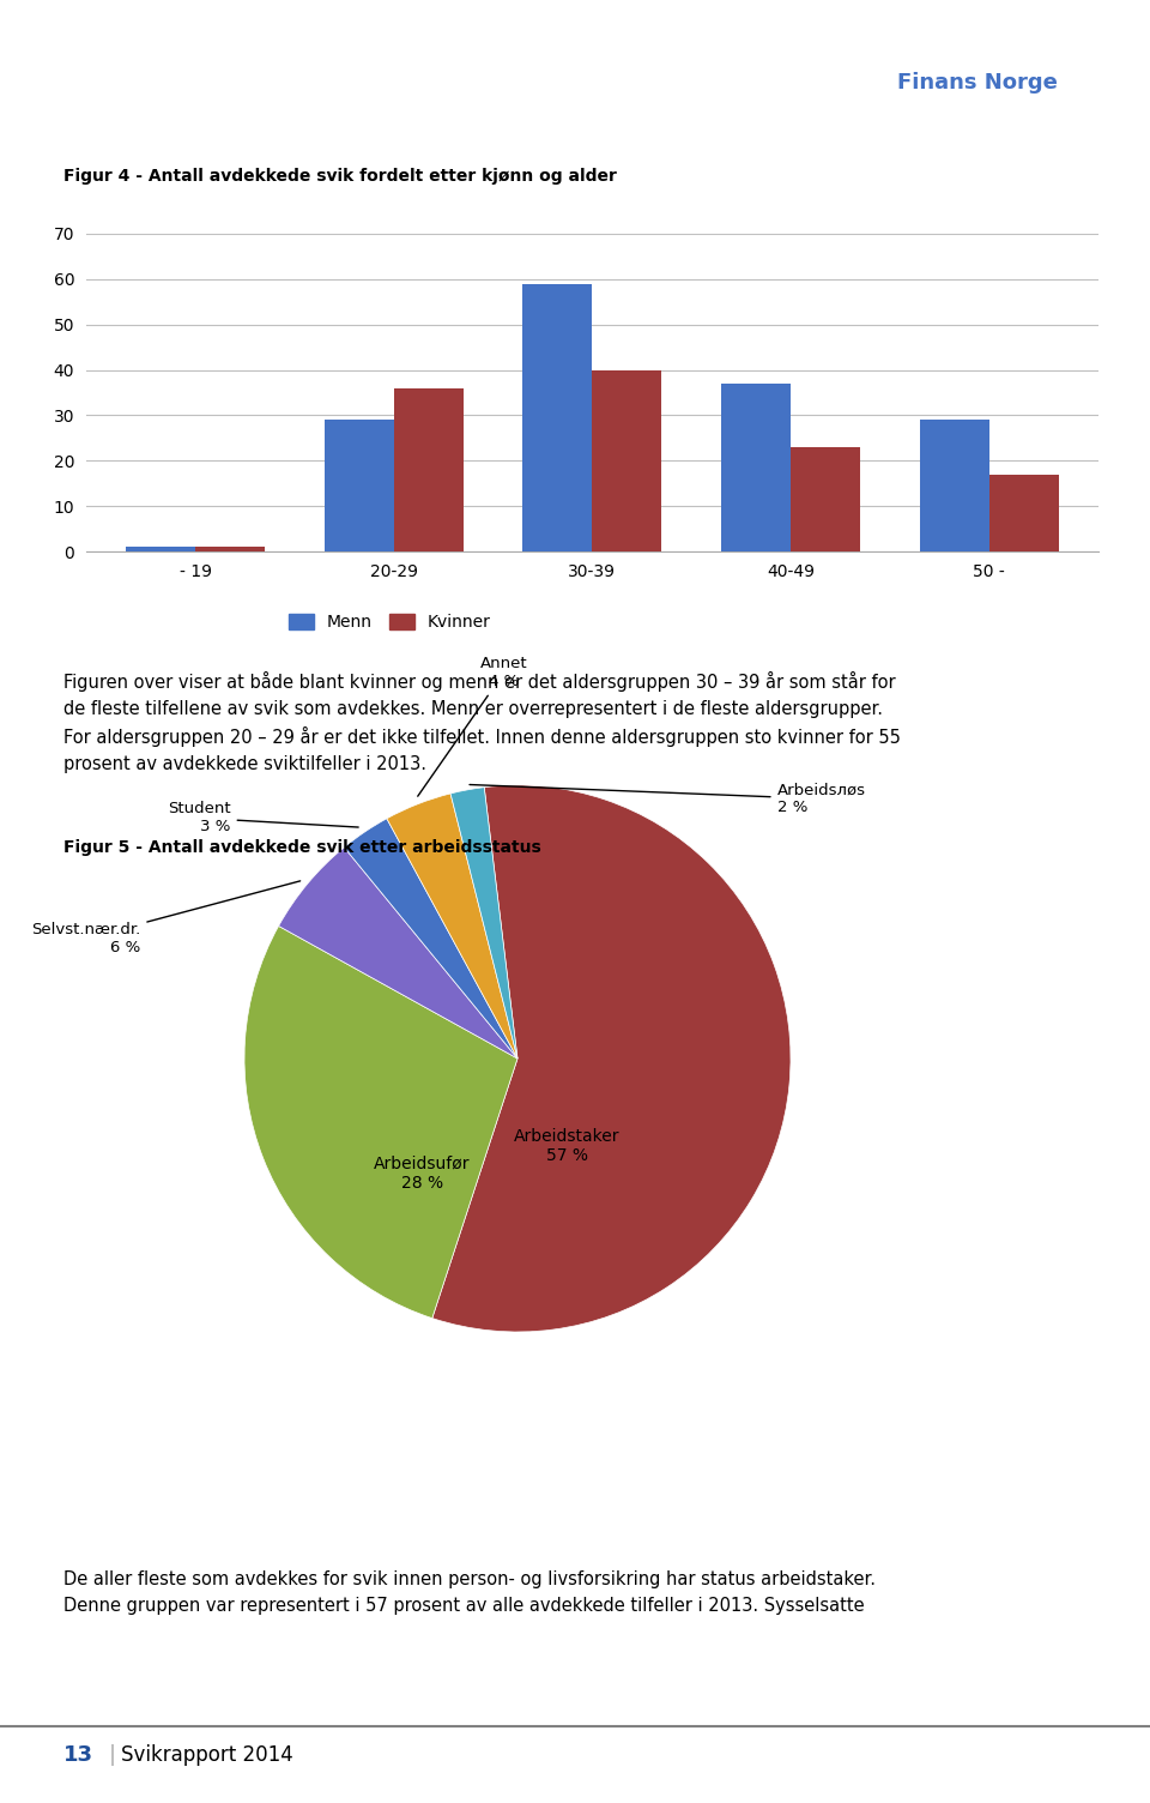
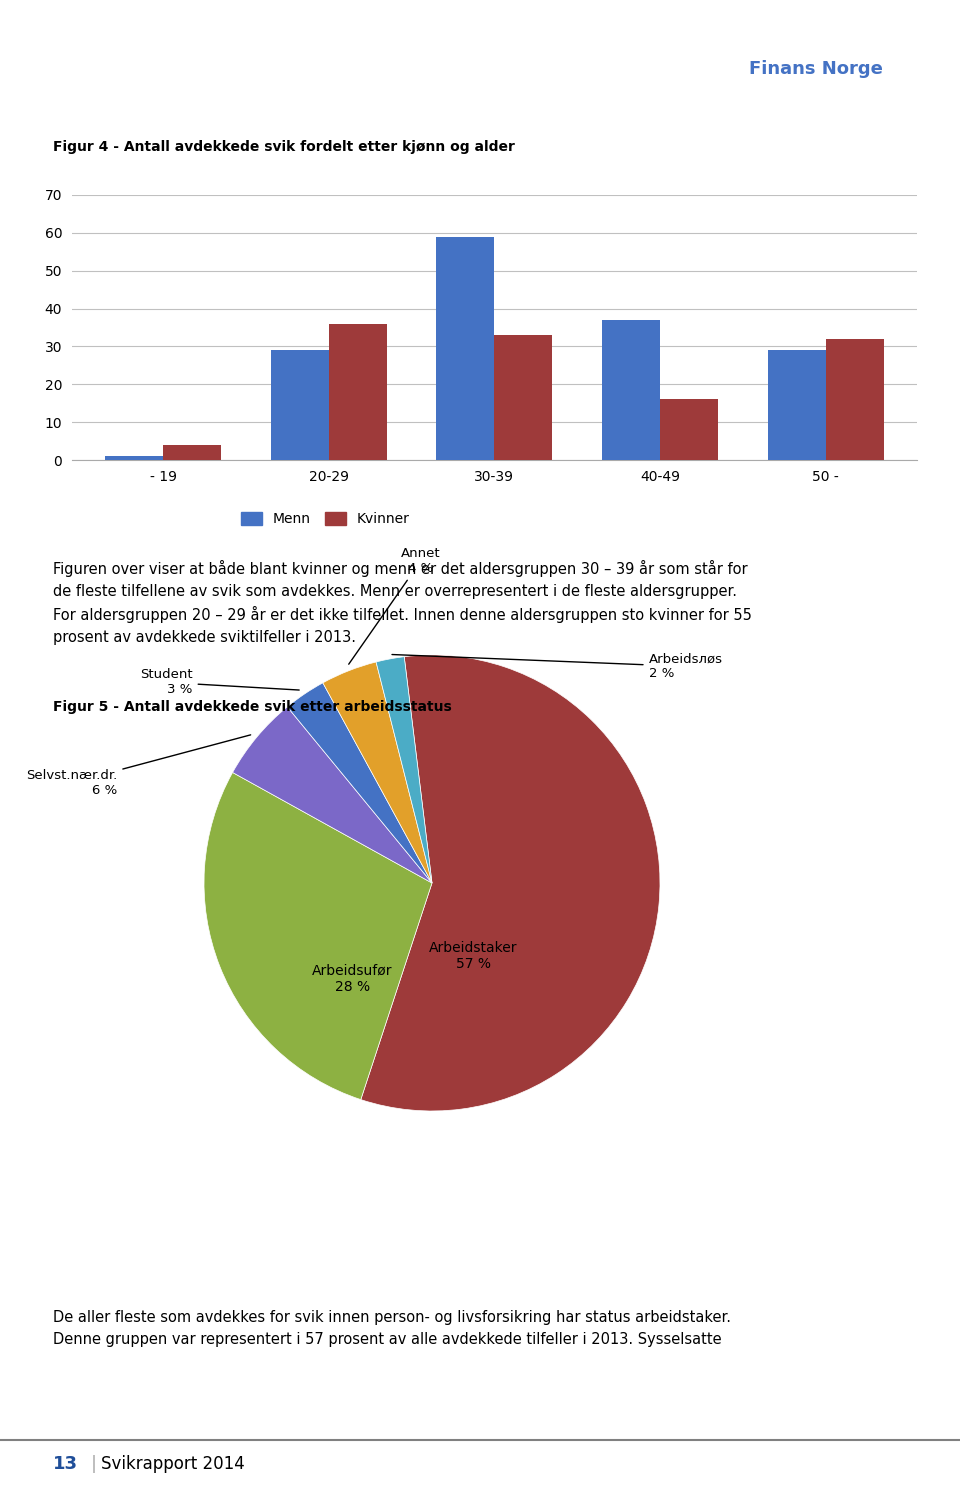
Kvinner/- 19: 1 -> 4
Kvinner/30-39: 40 -> 33
Kvinner/40-49: 23 -> 16
Kvinner/50 -: 17 -> 32
